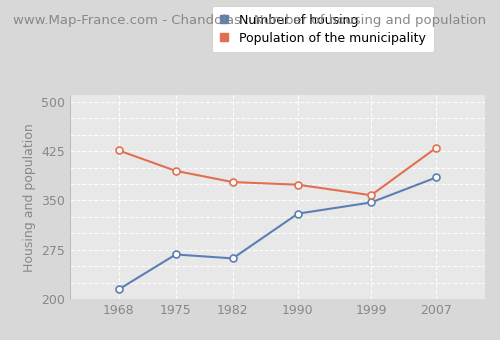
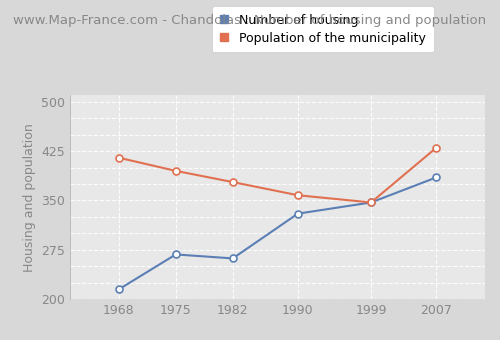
Population of the municipality/1968: 426 -> 415
Population of the municipality/1990: 374 -> 358
Population of the municipality/1999: 358 -> 347
